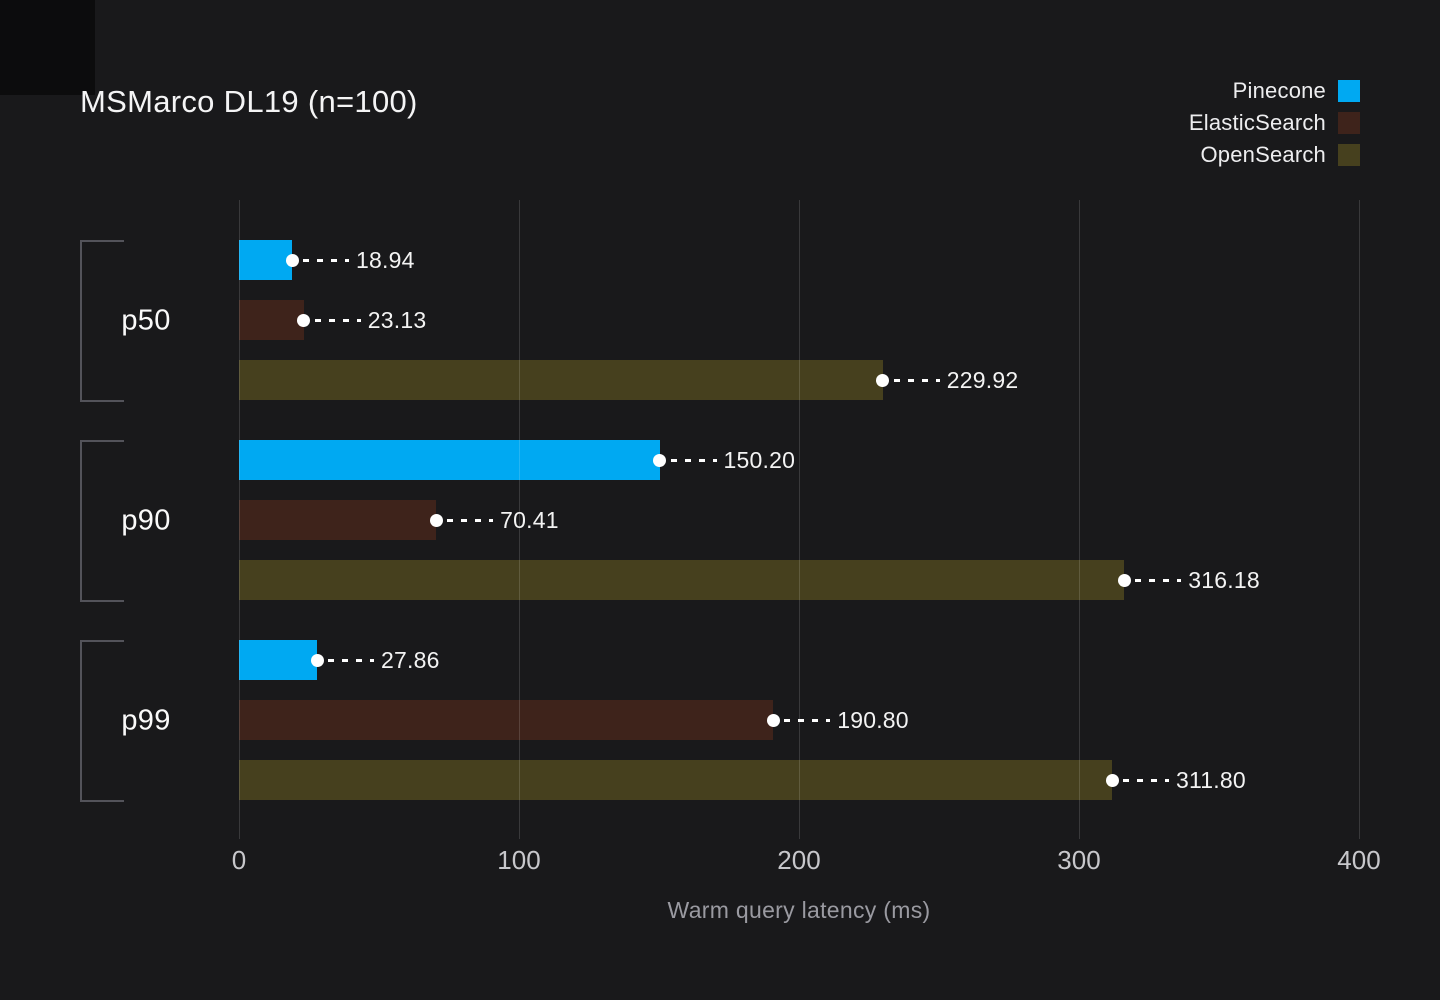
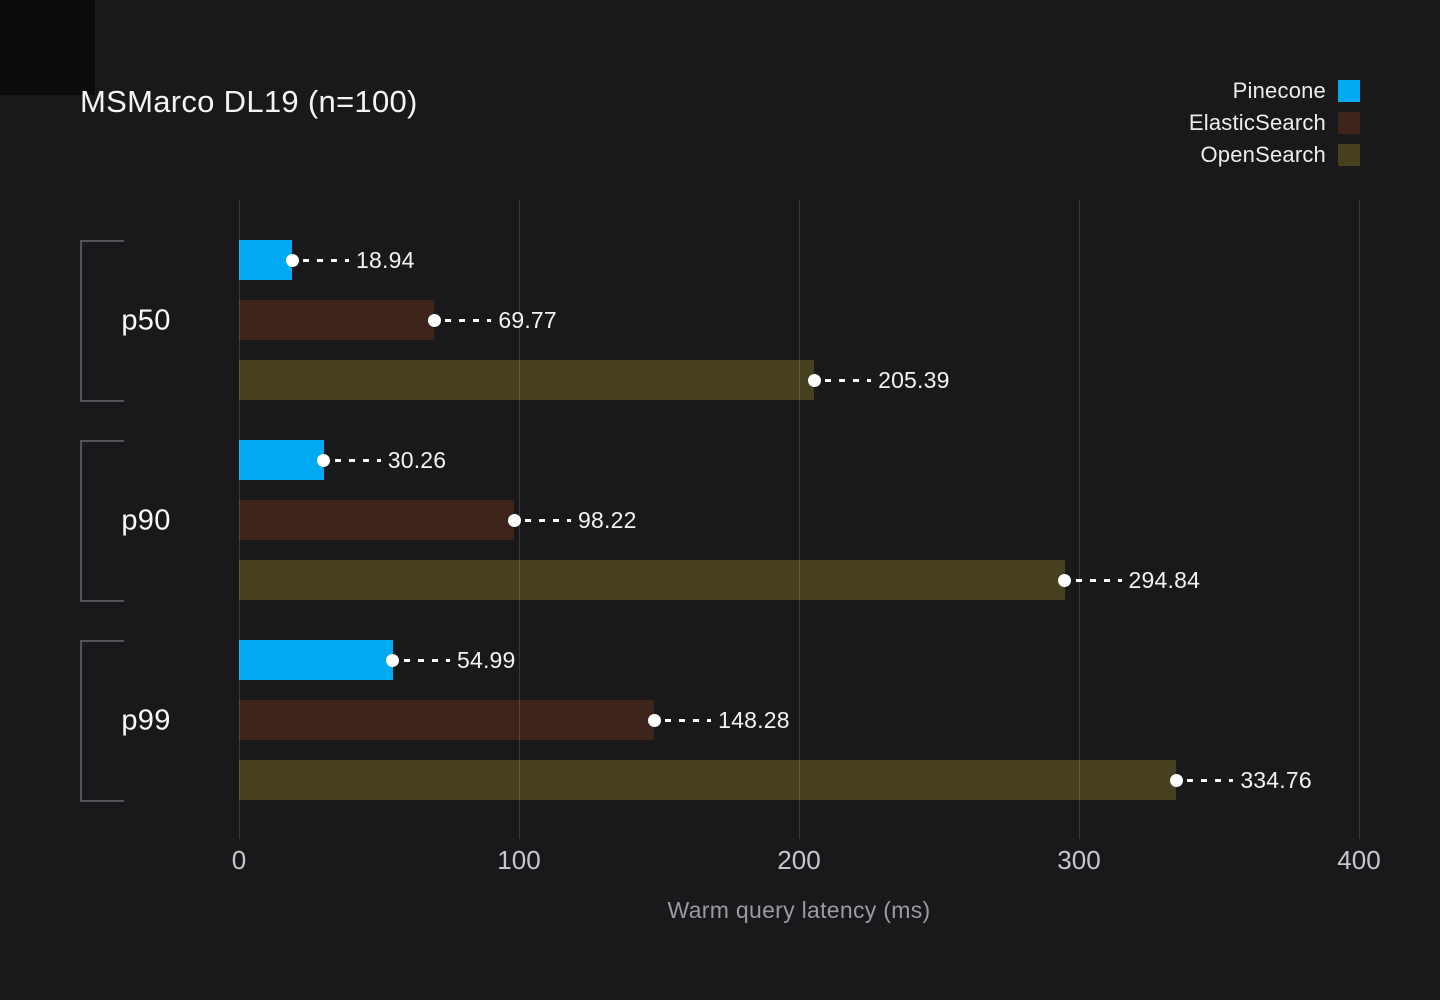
ElasticSearch/p50: 23.13 -> 69.77
OpenSearch/p50: 229.92 -> 205.39
Pinecone/p90: 150.20 -> 30.26
ElasticSearch/p90: 70.41 -> 98.22
OpenSearch/p90: 316.18 -> 294.84
Pinecone/p99: 27.86 -> 54.99
ElasticSearch/p99: 190.80 -> 148.28
OpenSearch/p99: 311.80 -> 334.76
